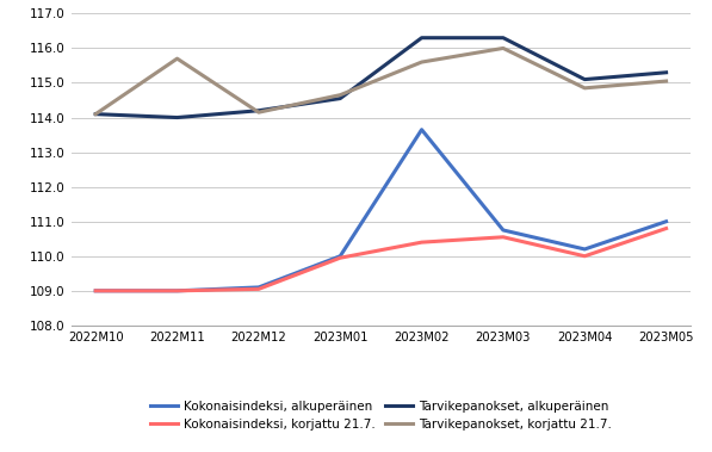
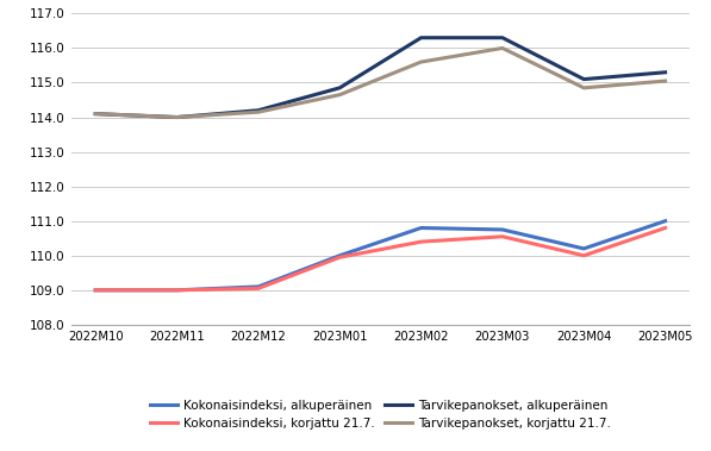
Tarvikepanokset, korjattu 21.7./2022M11: 115.70 -> 114.00
Tarvikepanokset, alkuperäinen/2023M01: 114.55 -> 114.85
Kokonaisindeksi, alkuperäinen/2023M02: 113.65 -> 110.80
